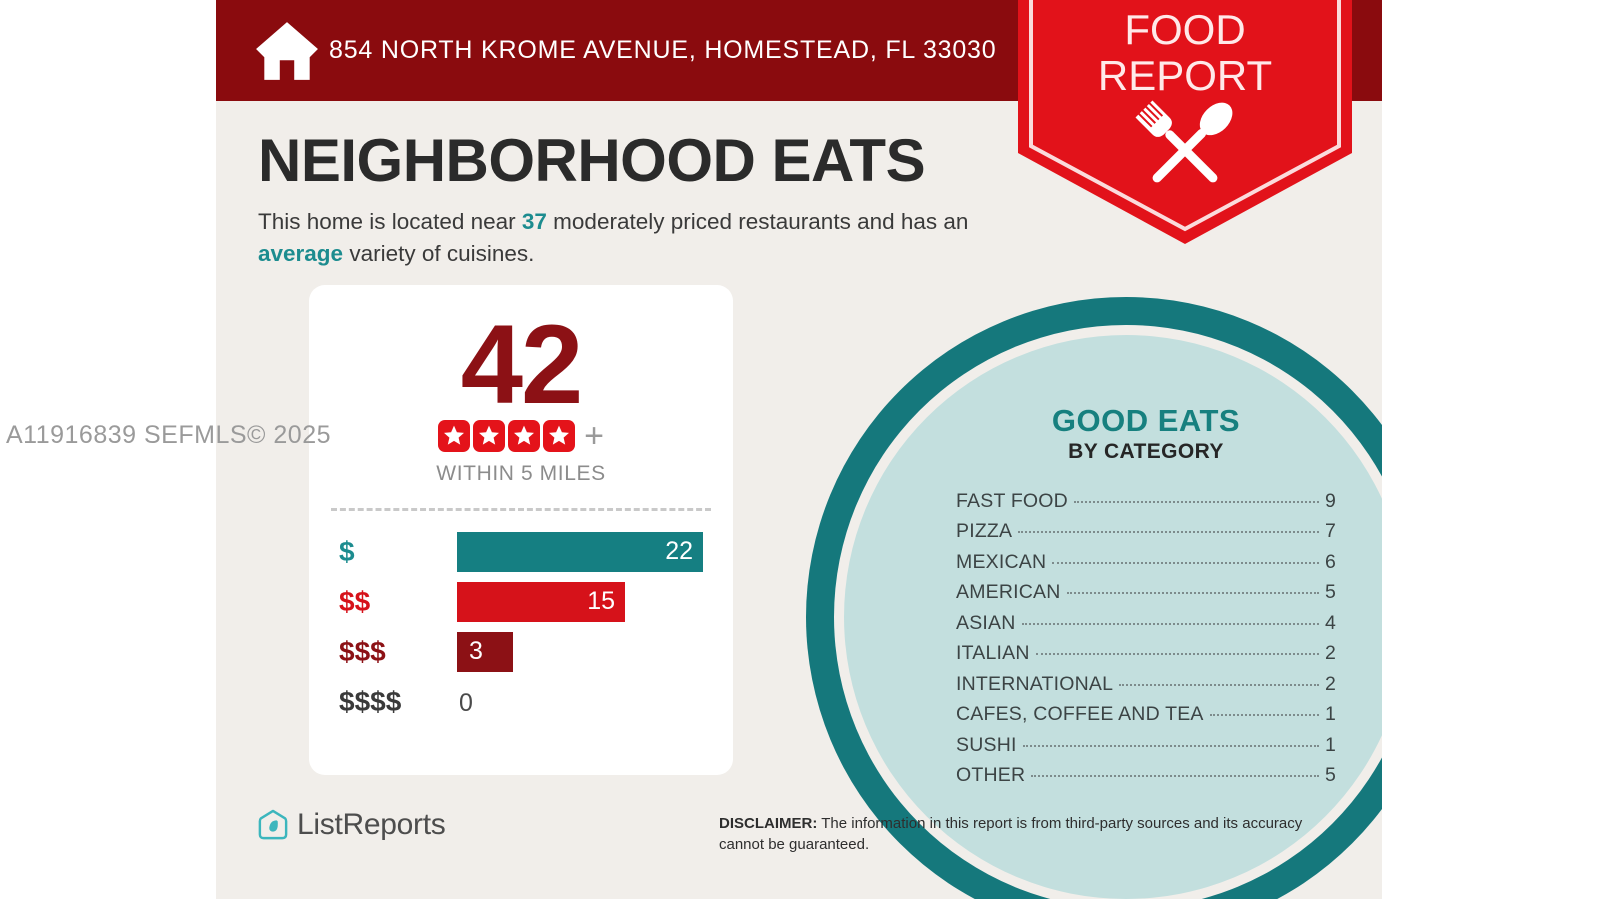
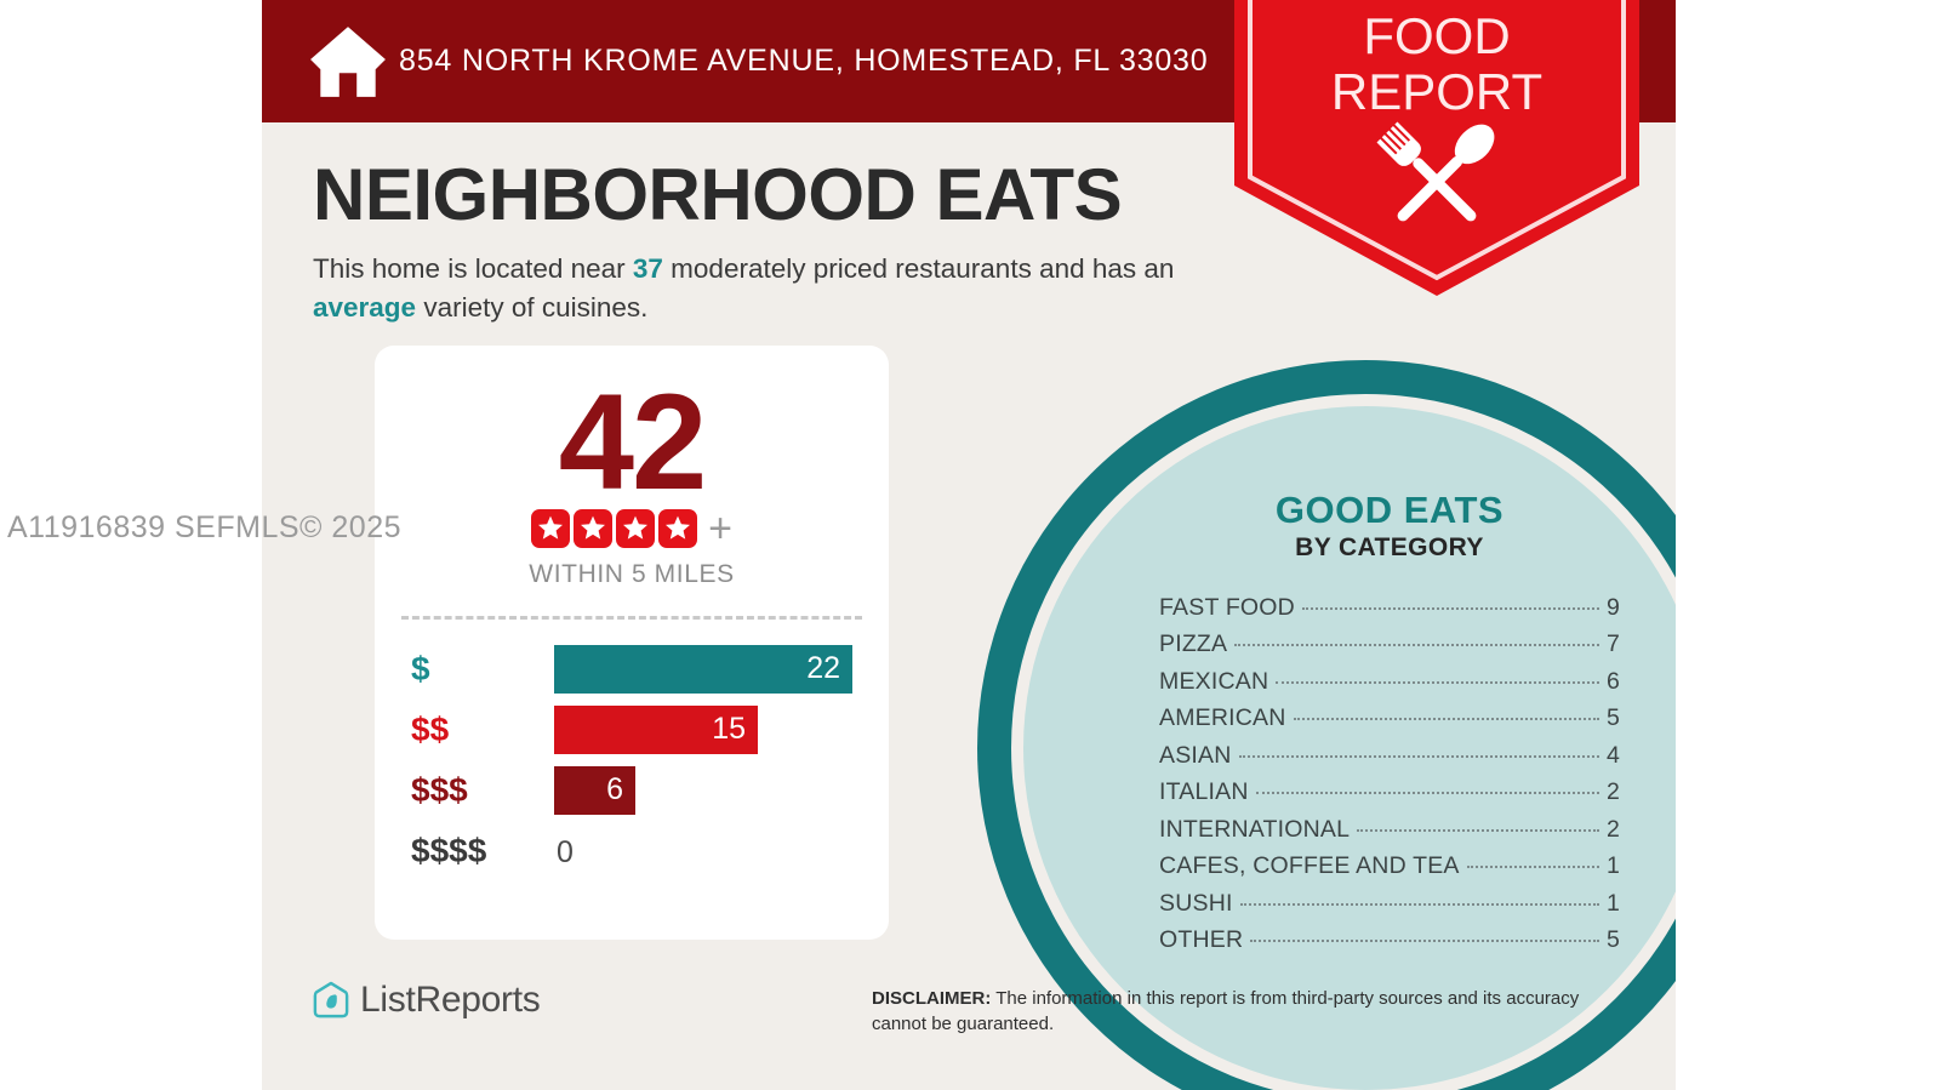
$$$: 3 -> 6
